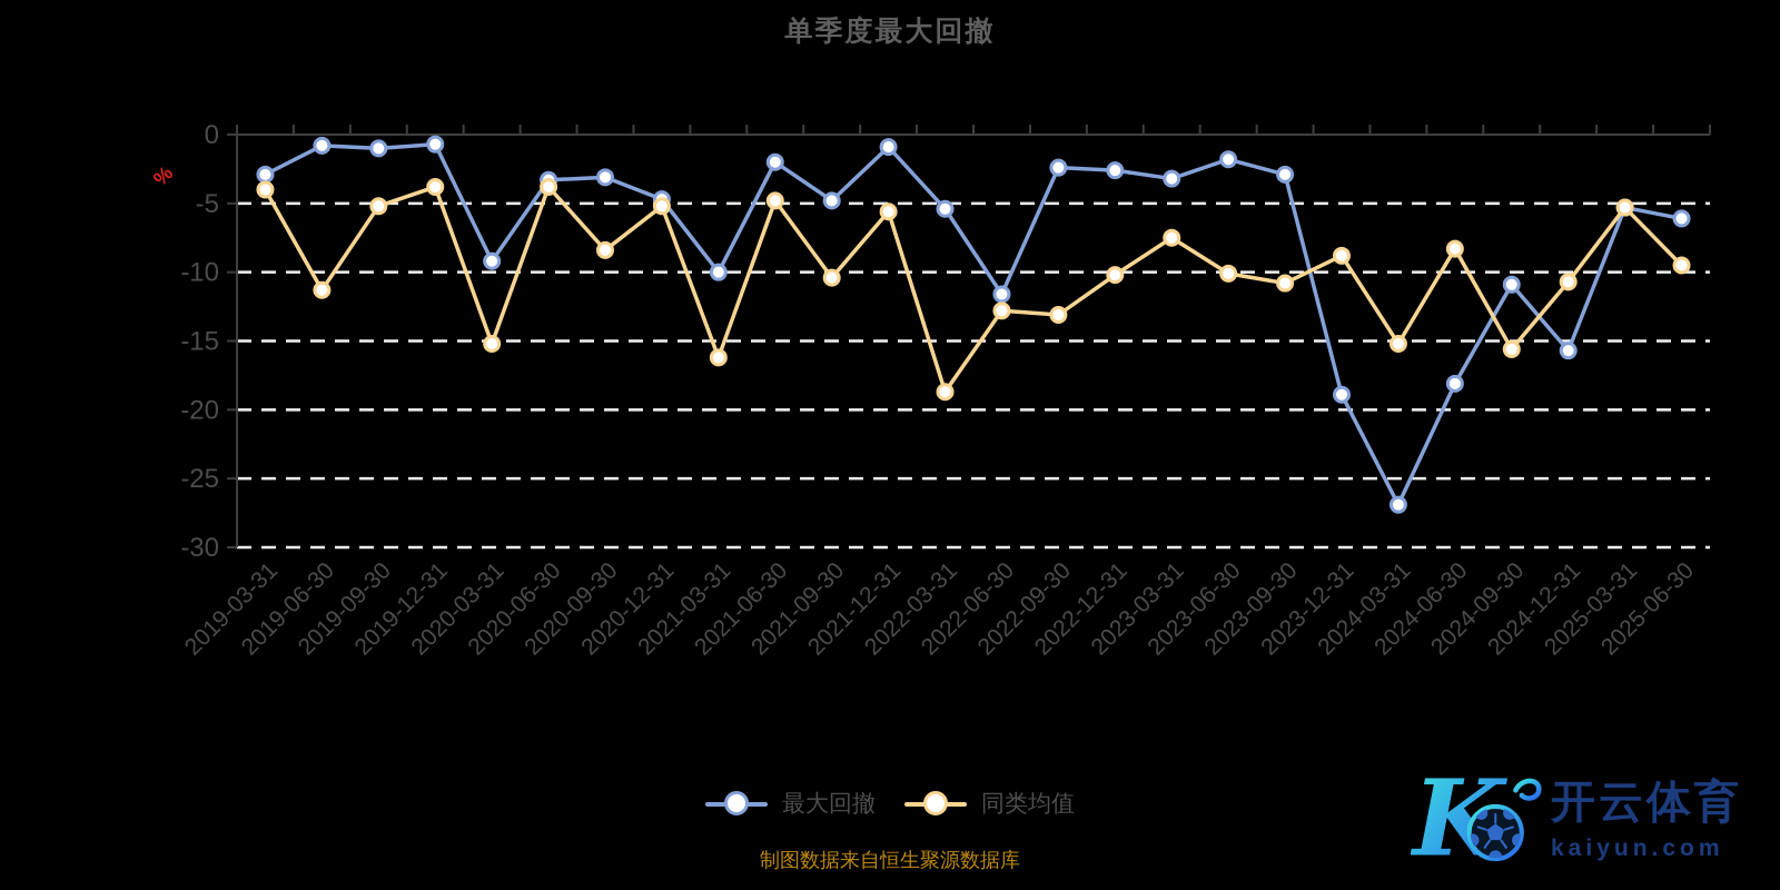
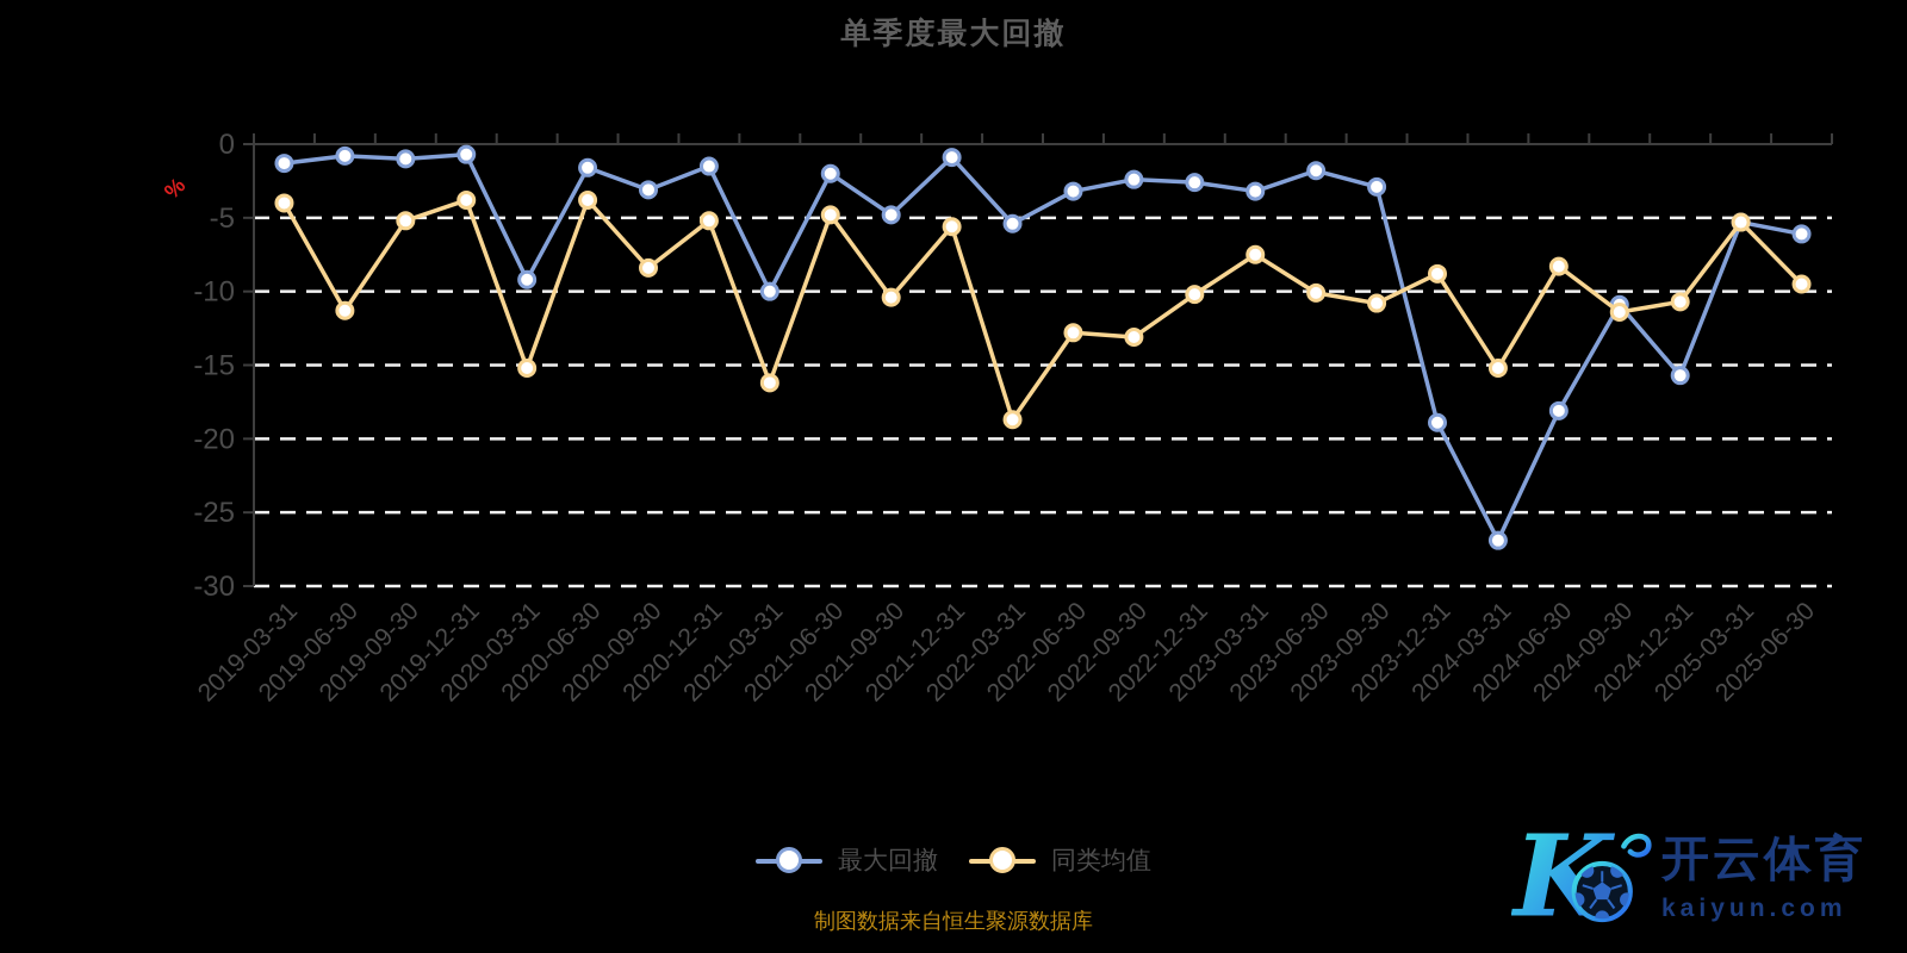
最大回撤/2019-03-31: -2.9 -> -1.3
最大回撤/2020-06-30: -3.3 -> -1.6
最大回撤/2020-12-31: -4.7 -> -1.5
最大回撤/2022-06-30: -11.6 -> -3.2
同类均值/2024-09-30: -15.6 -> -11.4
